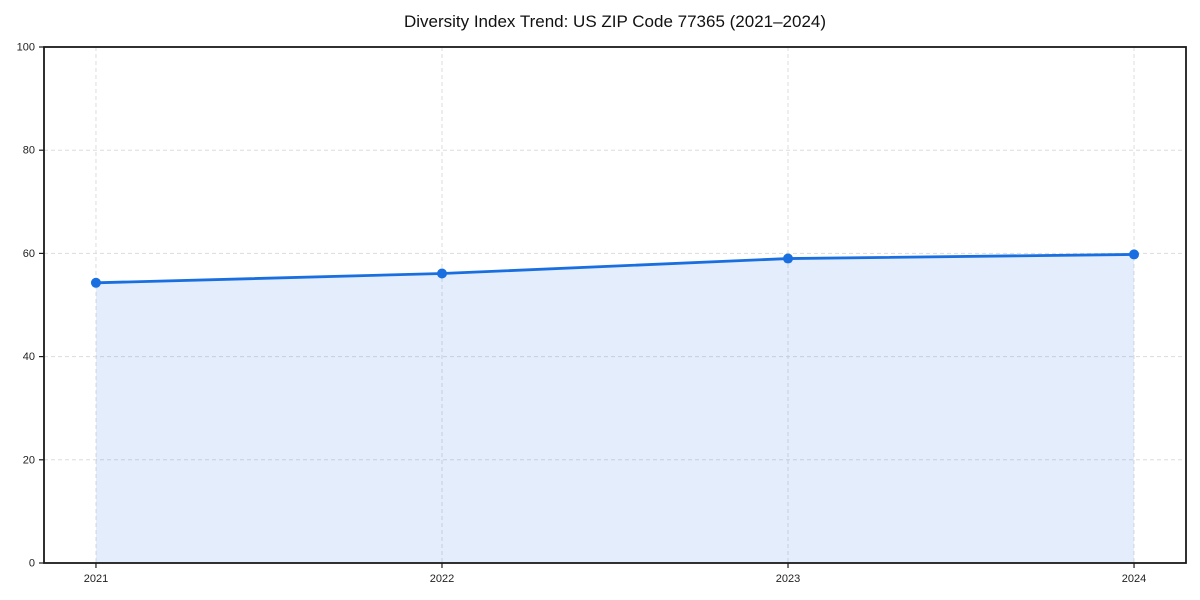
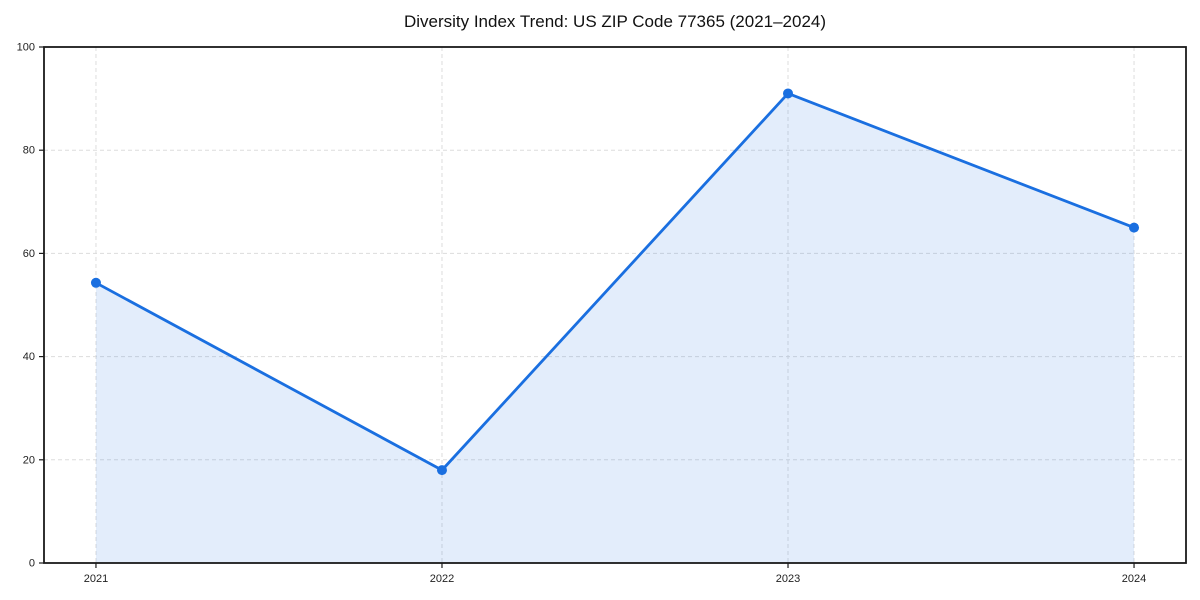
2022: 56 -> 18
2023: 59 -> 91
2024: 60 -> 65
